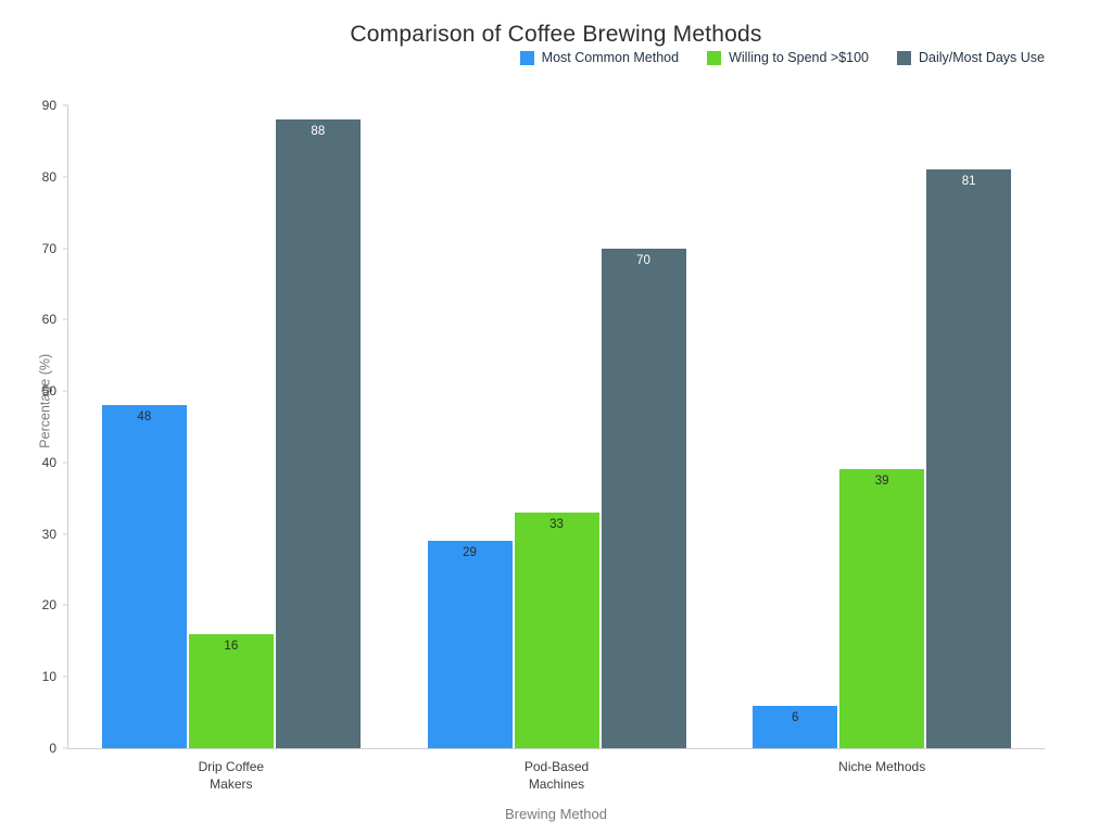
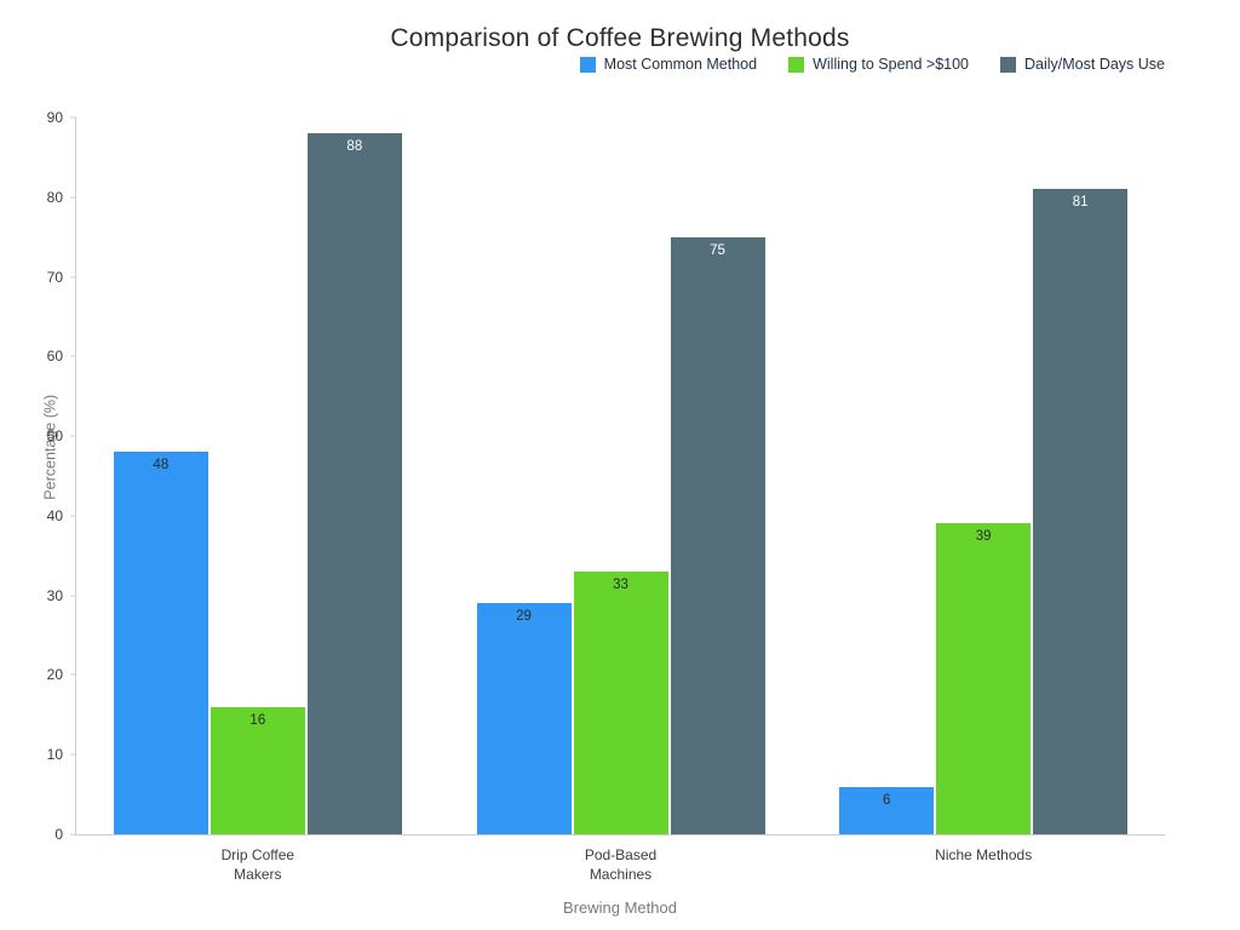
Daily/Most Days Use/Pod-Based Machines: 70 -> 75
